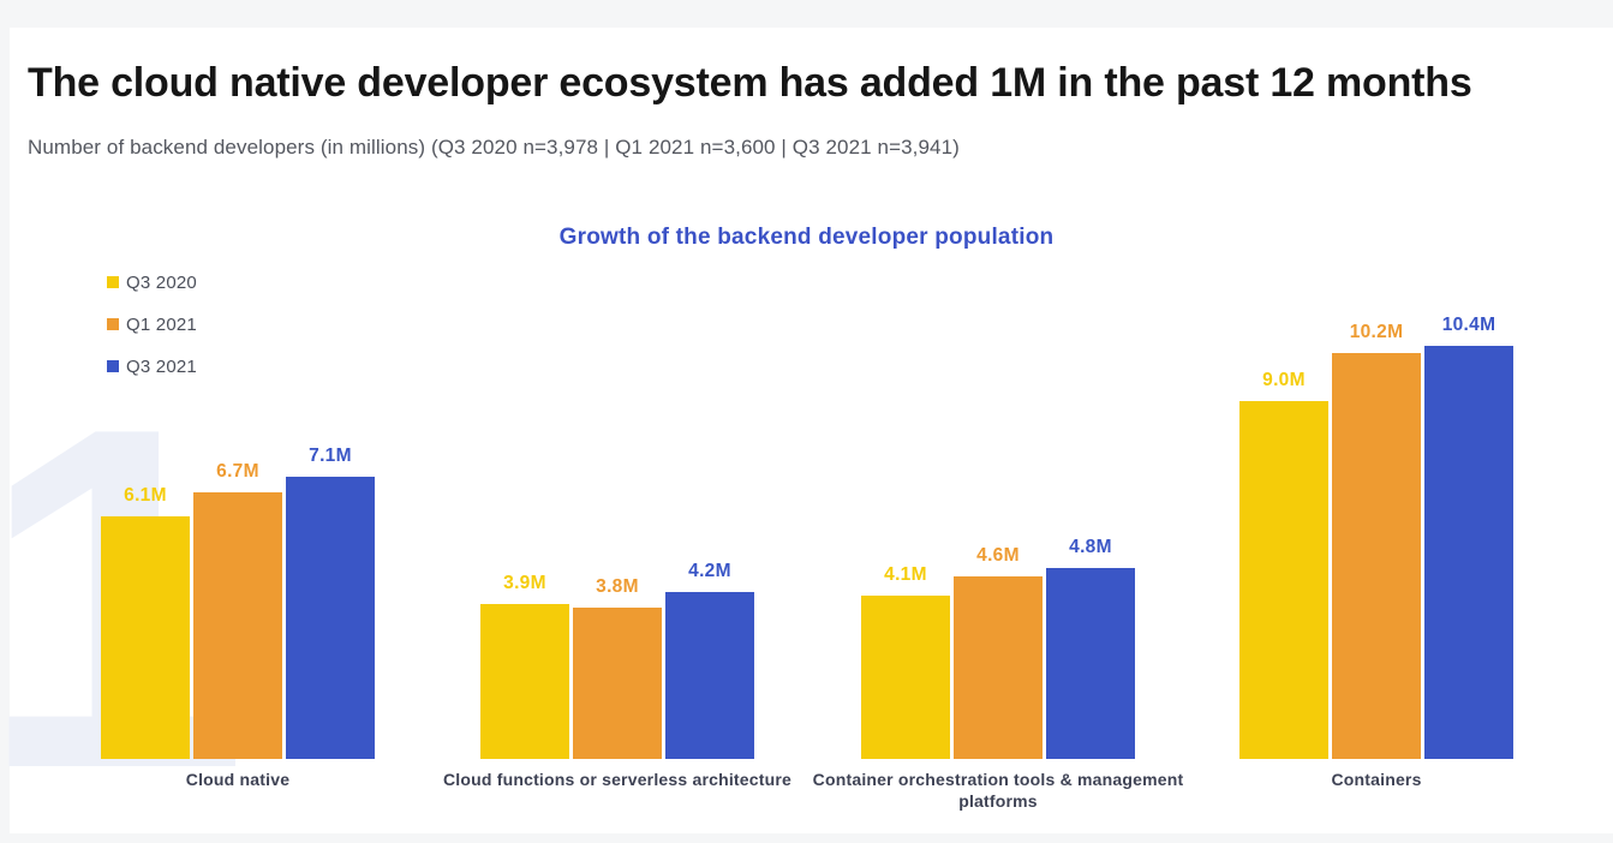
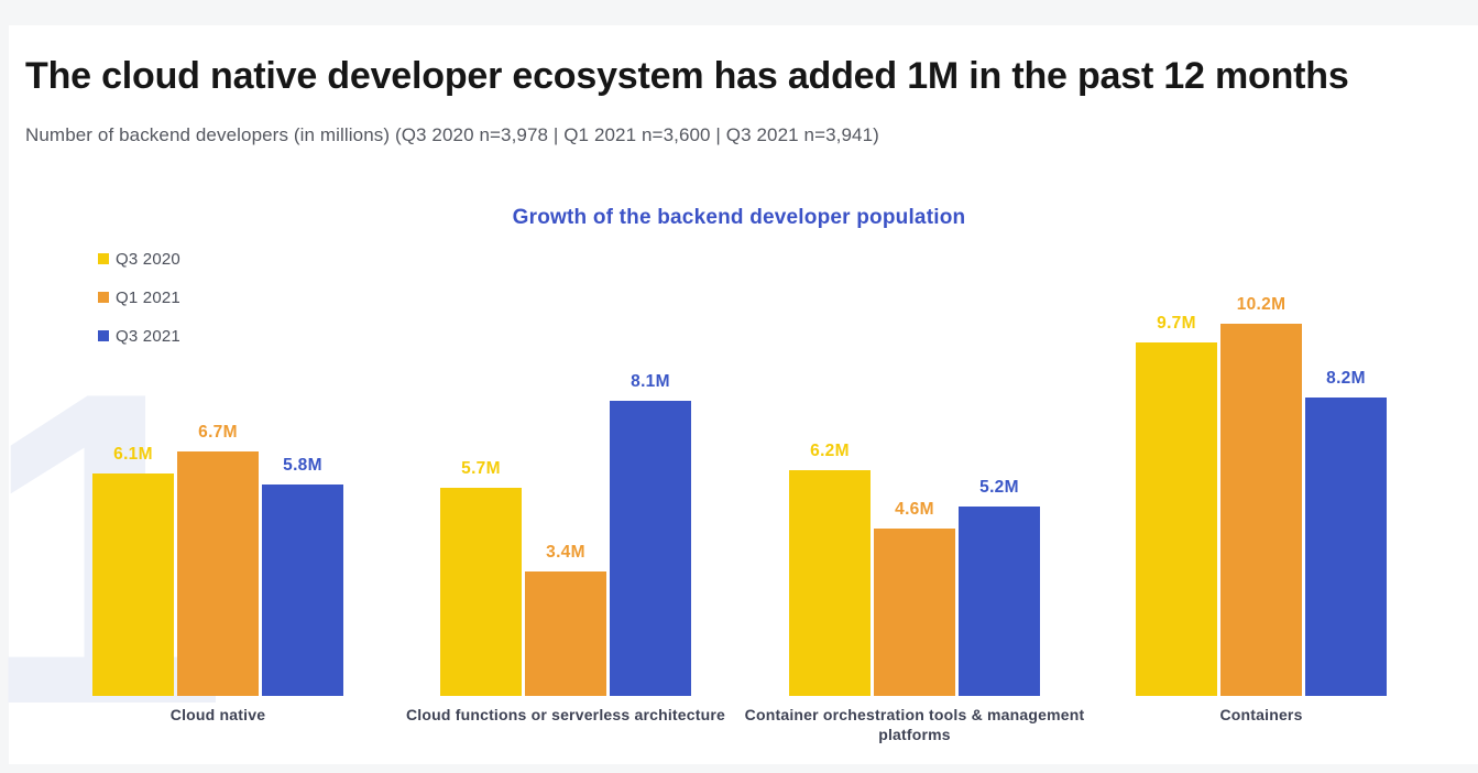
Q3 2021/Cloud native: 7.1M -> 5.8M
Q3 2020/Cloud functions or serverless architecture: 3.9M -> 5.7M
Q1 2021/Cloud functions or serverless architecture: 3.8M -> 3.4M
Q3 2021/Cloud functions or serverless architecture: 4.2M -> 8.1M
Q3 2020/Container orchestration tools & management platforms: 4.1M -> 6.2M
Q3 2021/Container orchestration tools & management platforms: 4.8M -> 5.2M
Q3 2020/Containers: 9.0M -> 9.7M
Q3 2021/Containers: 10.4M -> 8.2M
